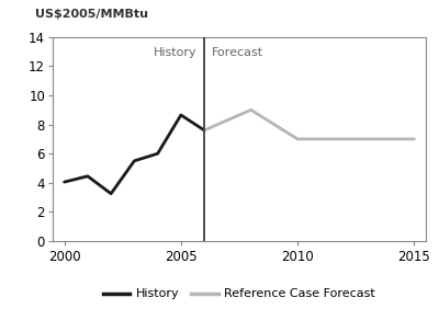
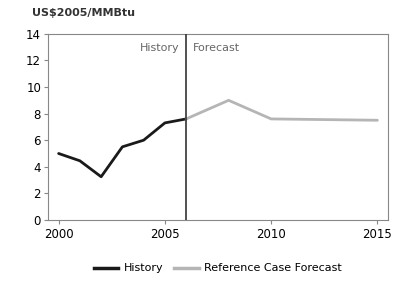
History/2000: 4.0 -> 5.0
History/2005: 8.7 -> 7.3
Reference Case Forecast/2010: 7.0 -> 7.6
Reference Case Forecast/2015: 7.0 -> 7.5
